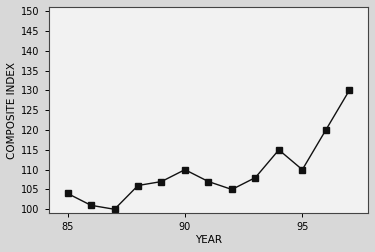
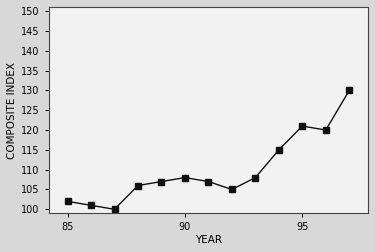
85: 104 -> 102
90: 110 -> 108
95: 110 -> 121
